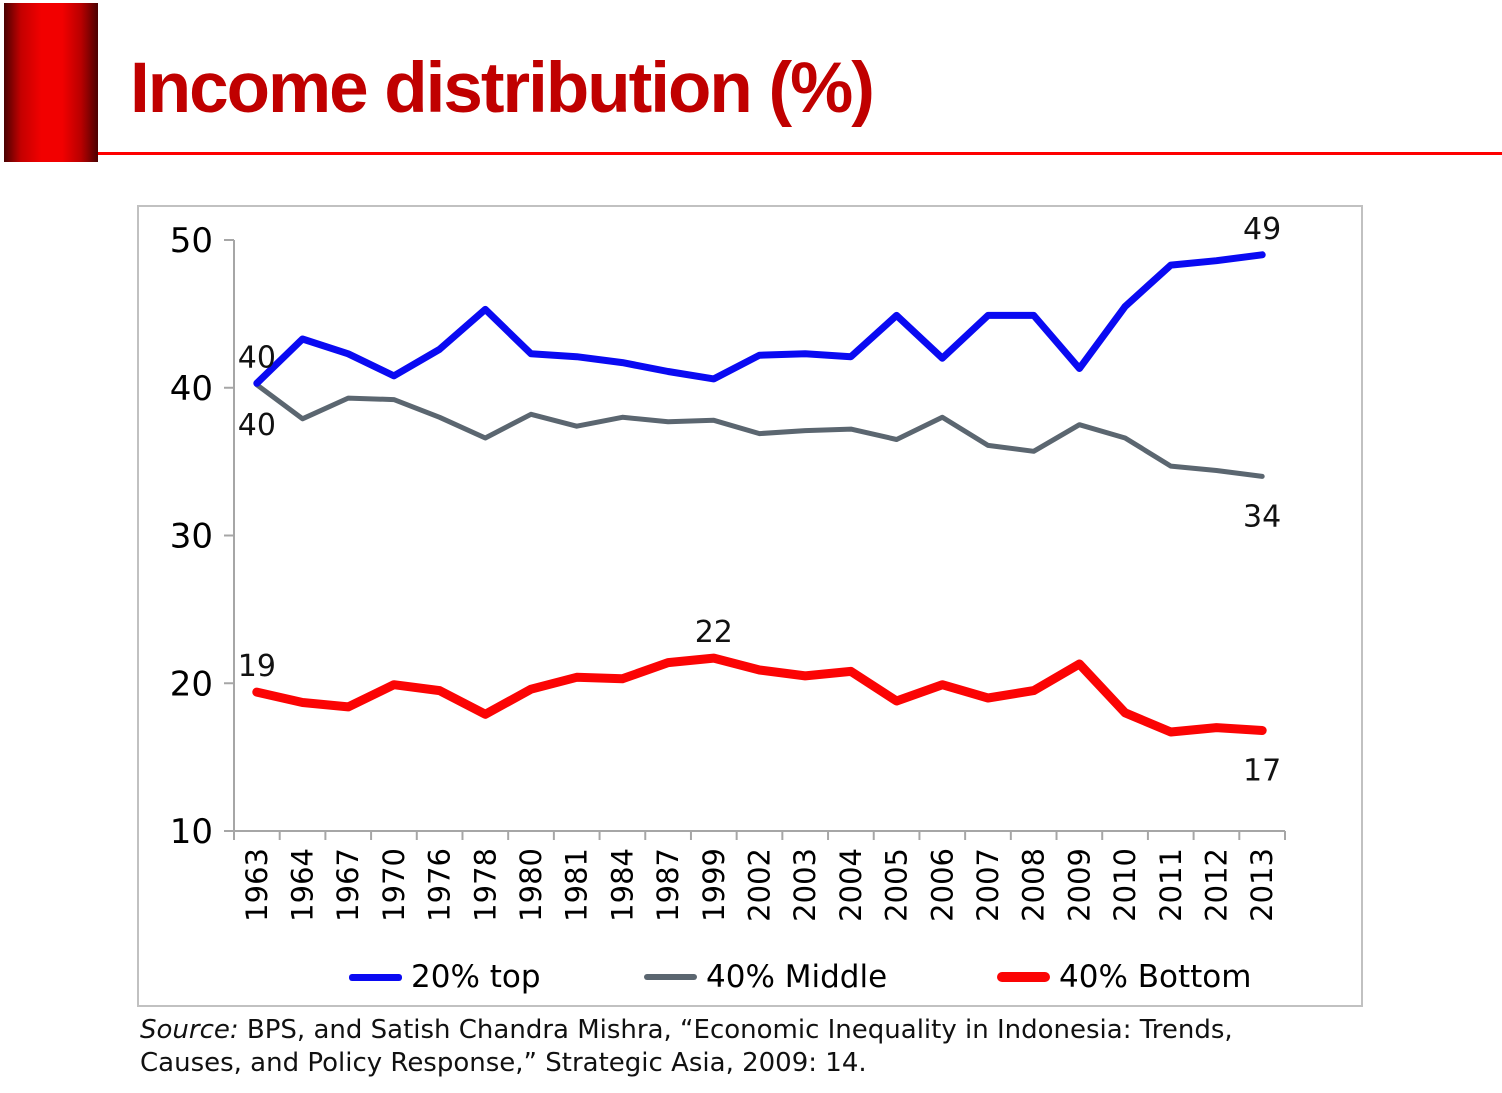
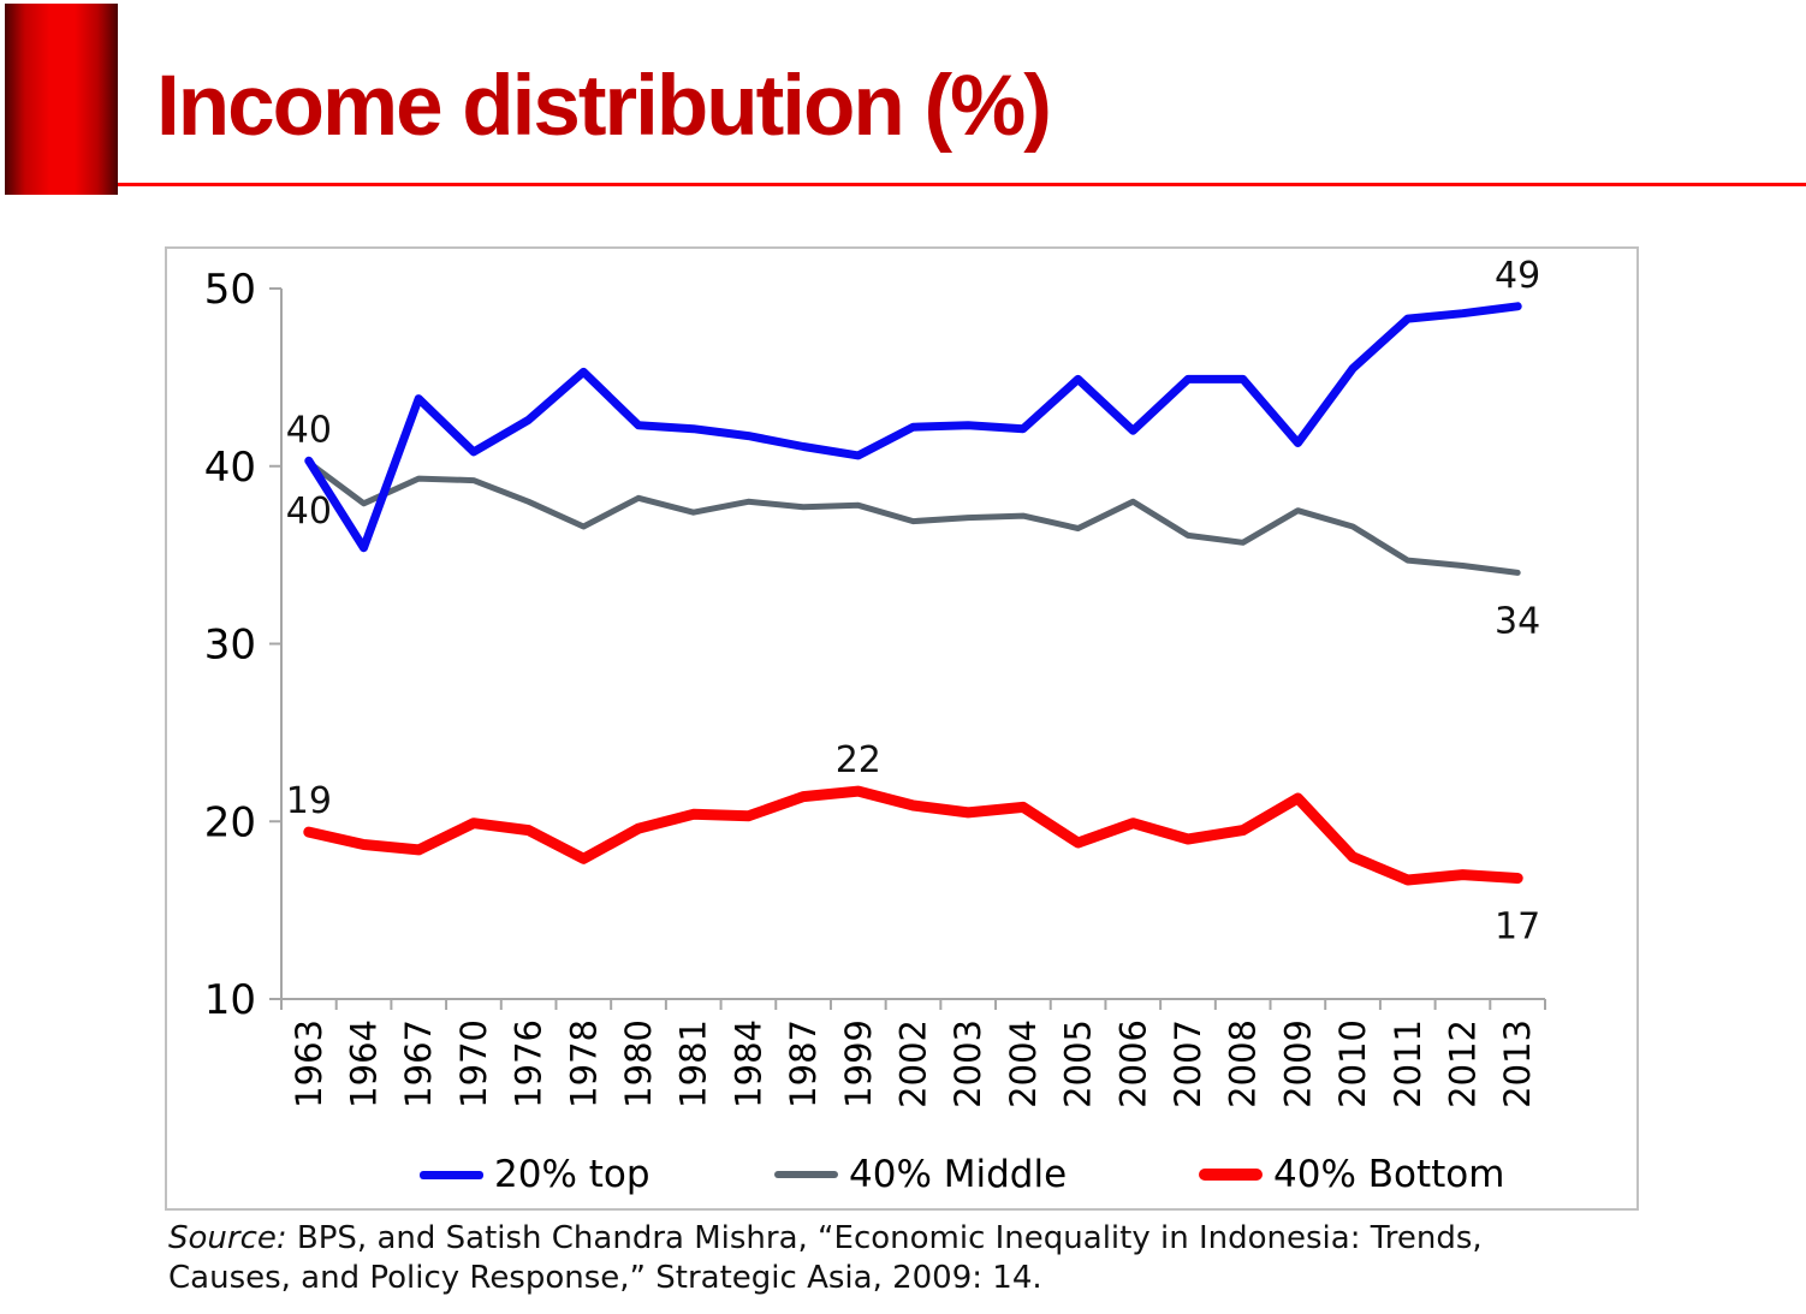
20% top/1964: 43.3 -> 35.4
20% top/1967: 42.3 -> 43.8
